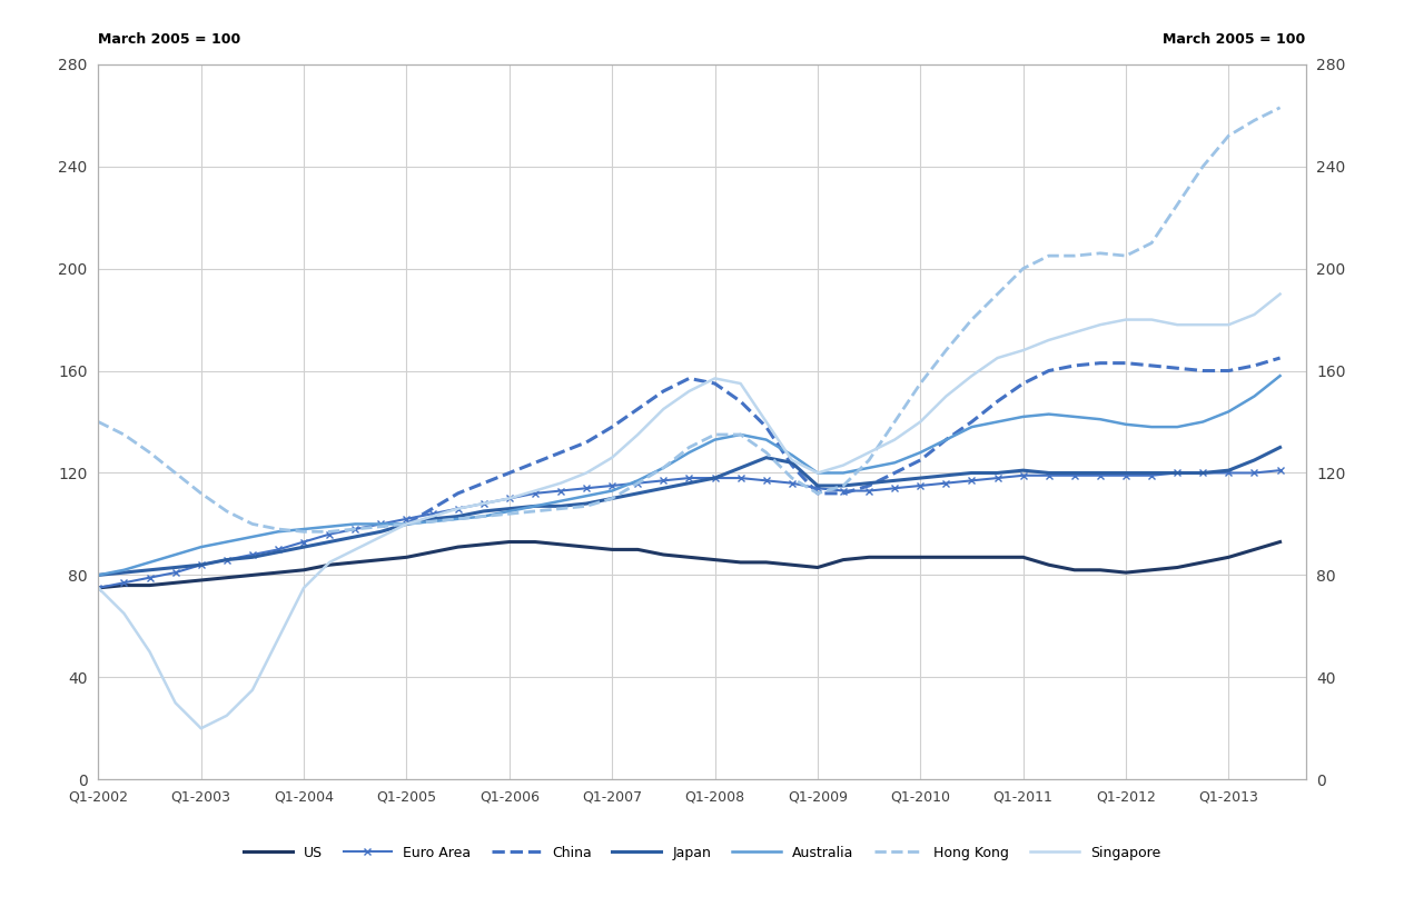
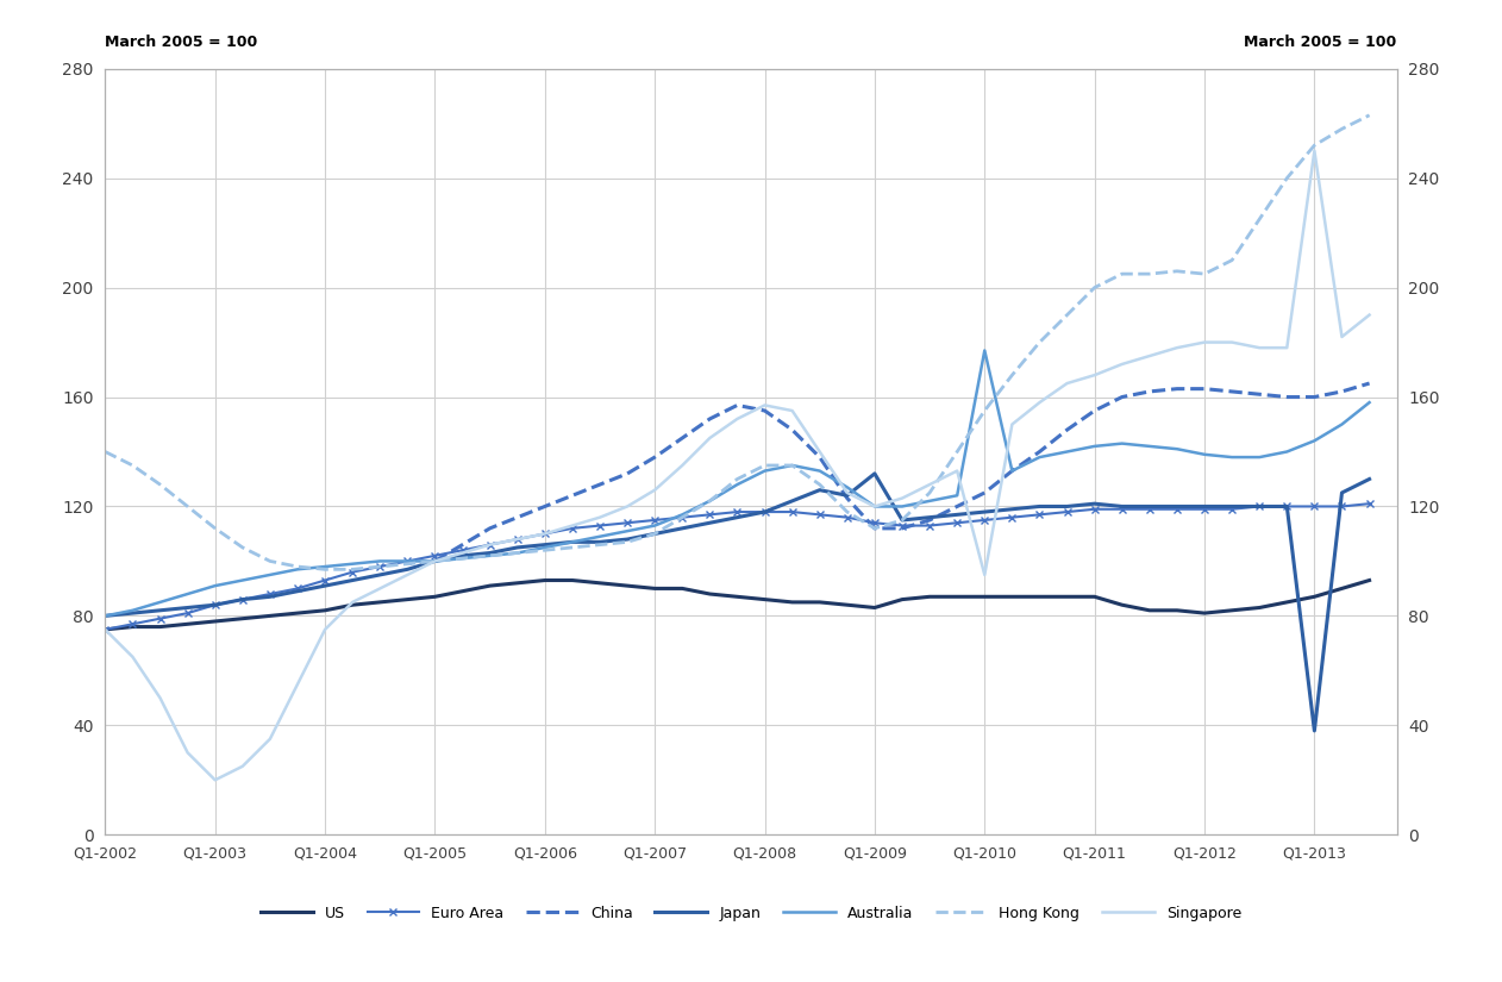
Japan/Q1-2009: 115 -> 132
Australia/Q1-2010: 128 -> 177
Singapore/Q1-2010: 140 -> 95
Japan/Q1-2013: 121 -> 38
Singapore/Q1-2013: 178 -> 250
